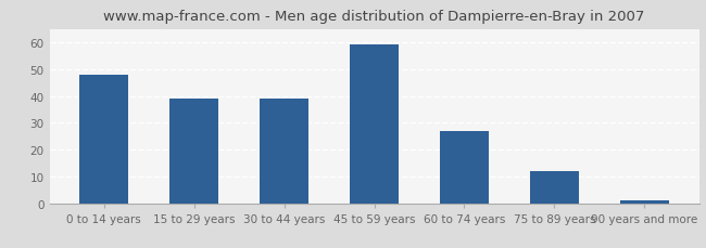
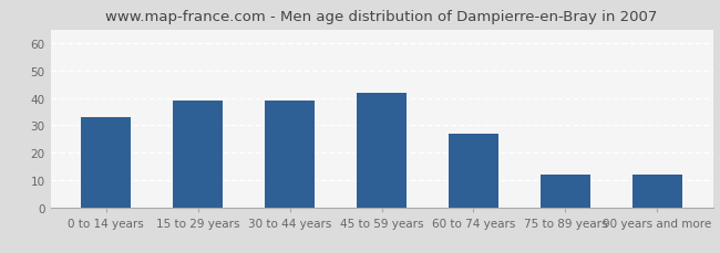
0 to 14 years: 48 -> 33
45 to 59 years: 59 -> 42
90 years and more: 1 -> 12
